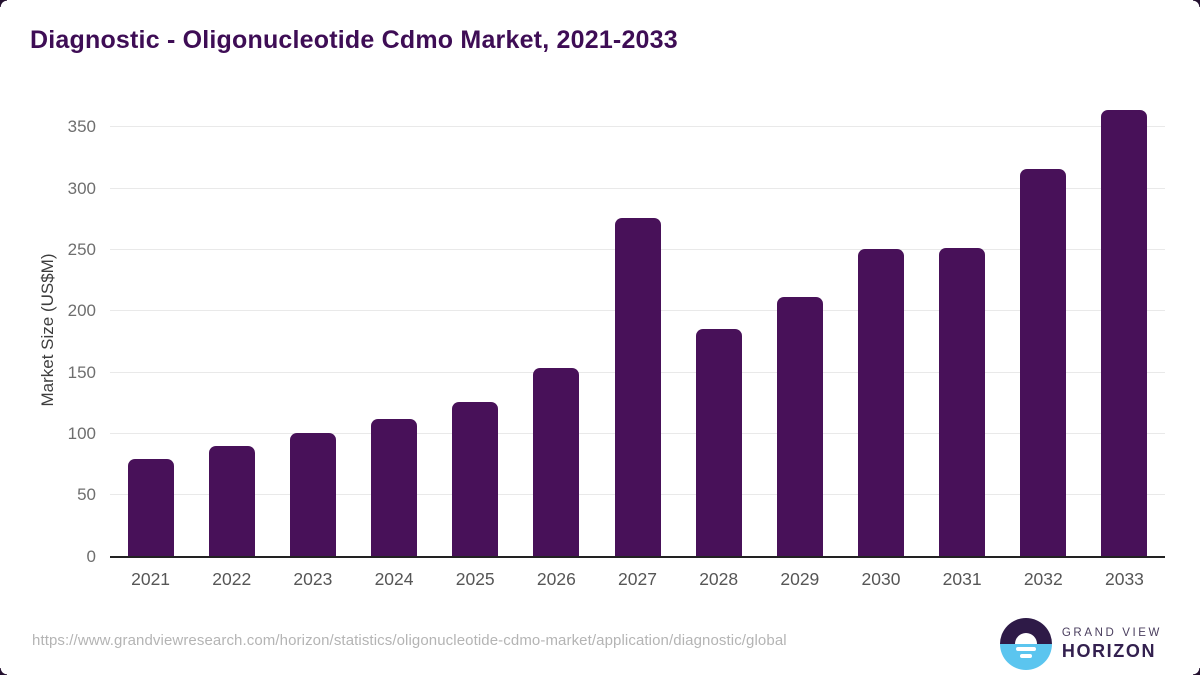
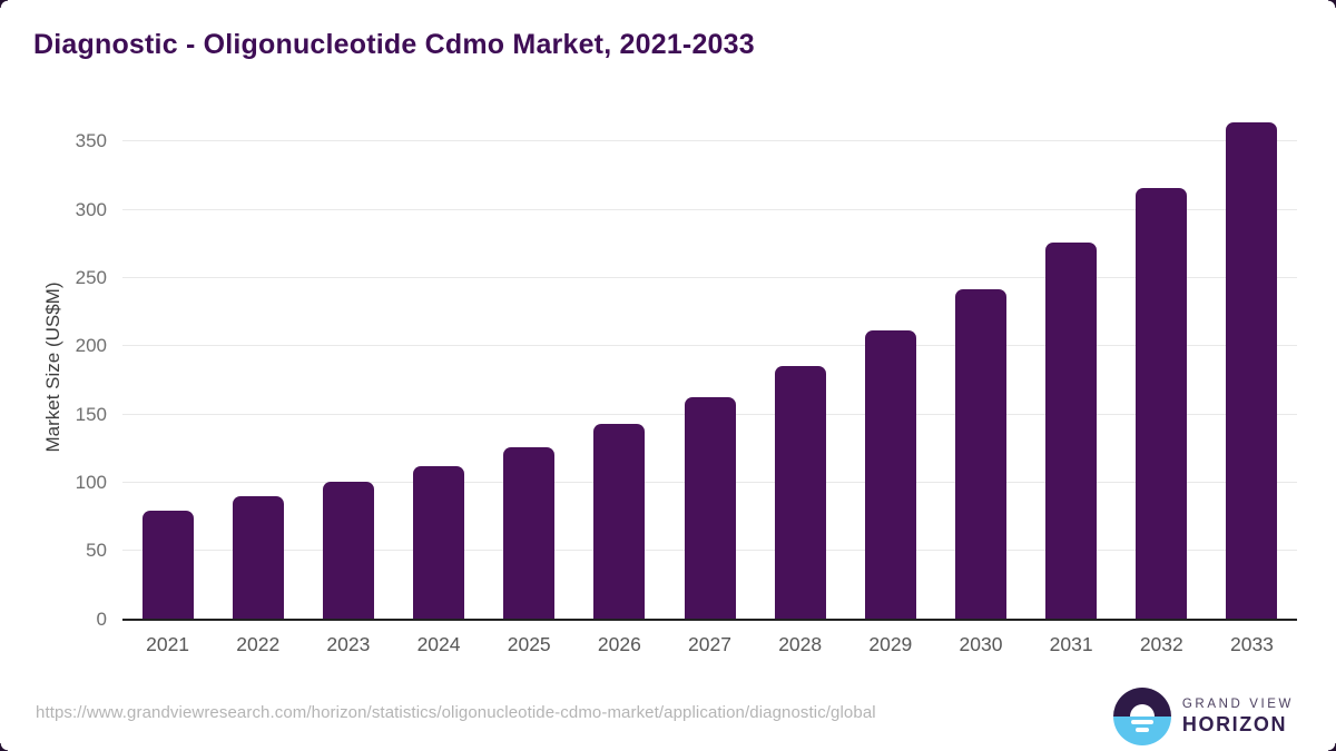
2026: 154 -> 143
2027: 276 -> 163
2030: 251 -> 242
2031: 252 -> 276
